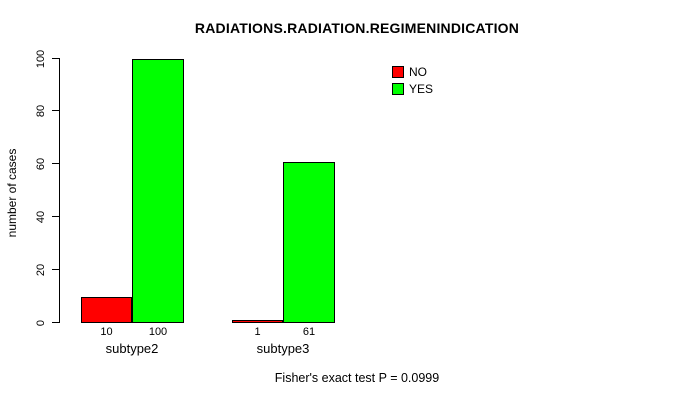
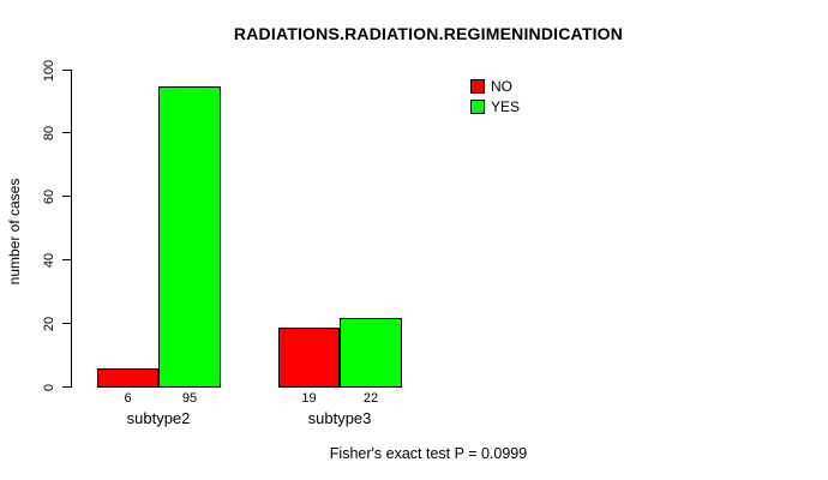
NO/subtype2: 10 -> 6
YES/subtype2: 100 -> 95
NO/subtype3: 1 -> 19
YES/subtype3: 61 -> 22
